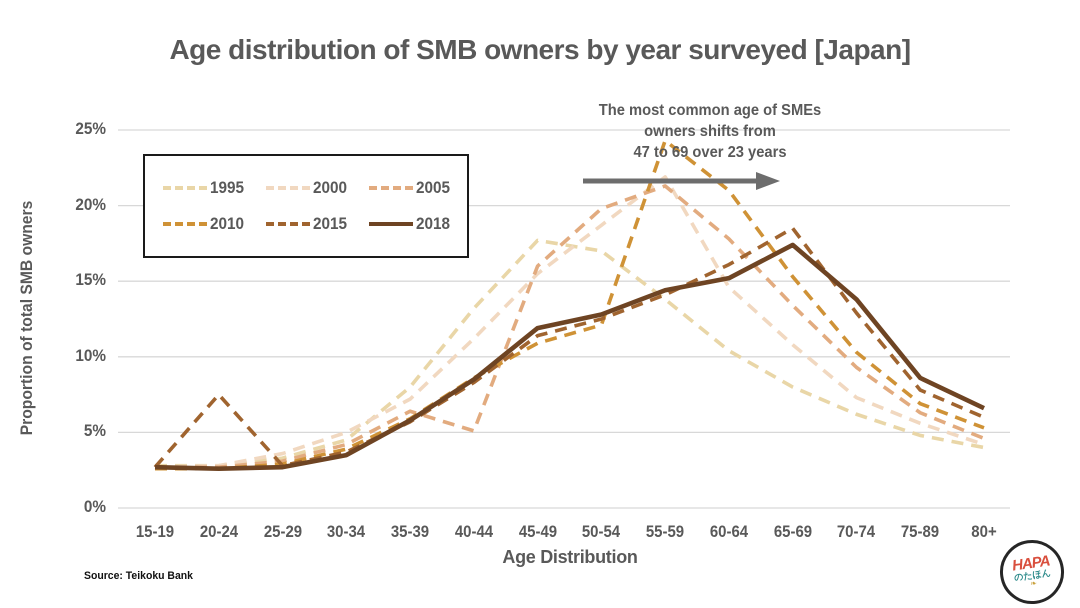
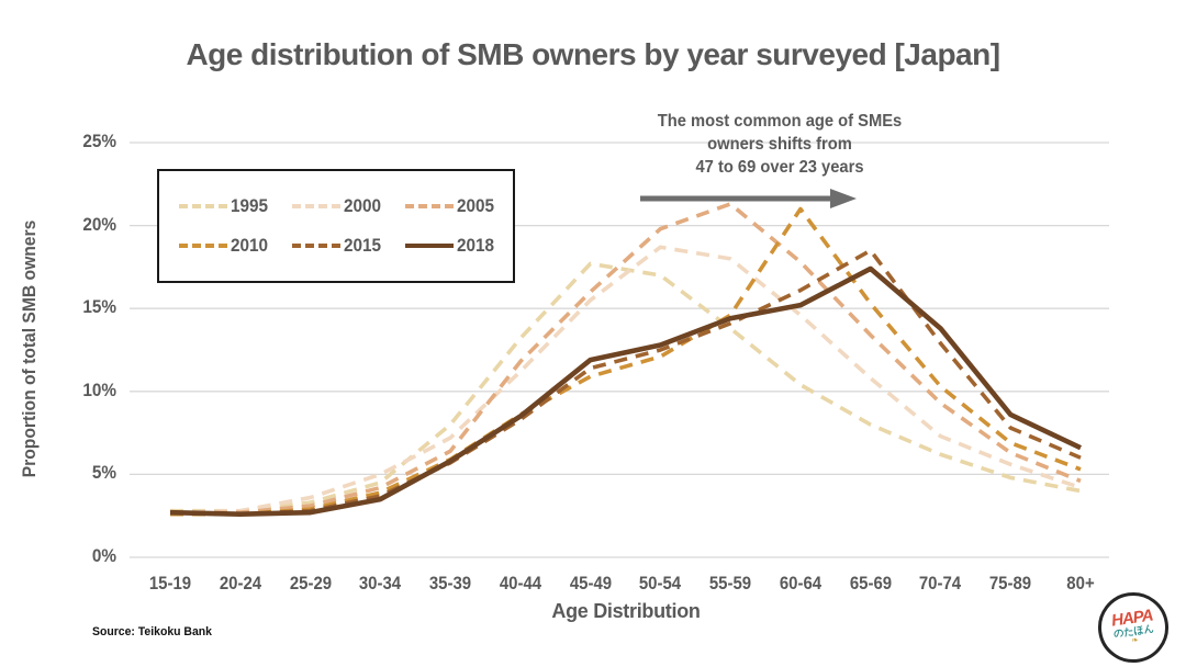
2015/20-24: 7.5% -> 2.6%
2005/40-44: 5.1% -> 11.8%
2000/55-59: 21.9% -> 18.0%
2010/55-59: 24.3% -> 14.6%
